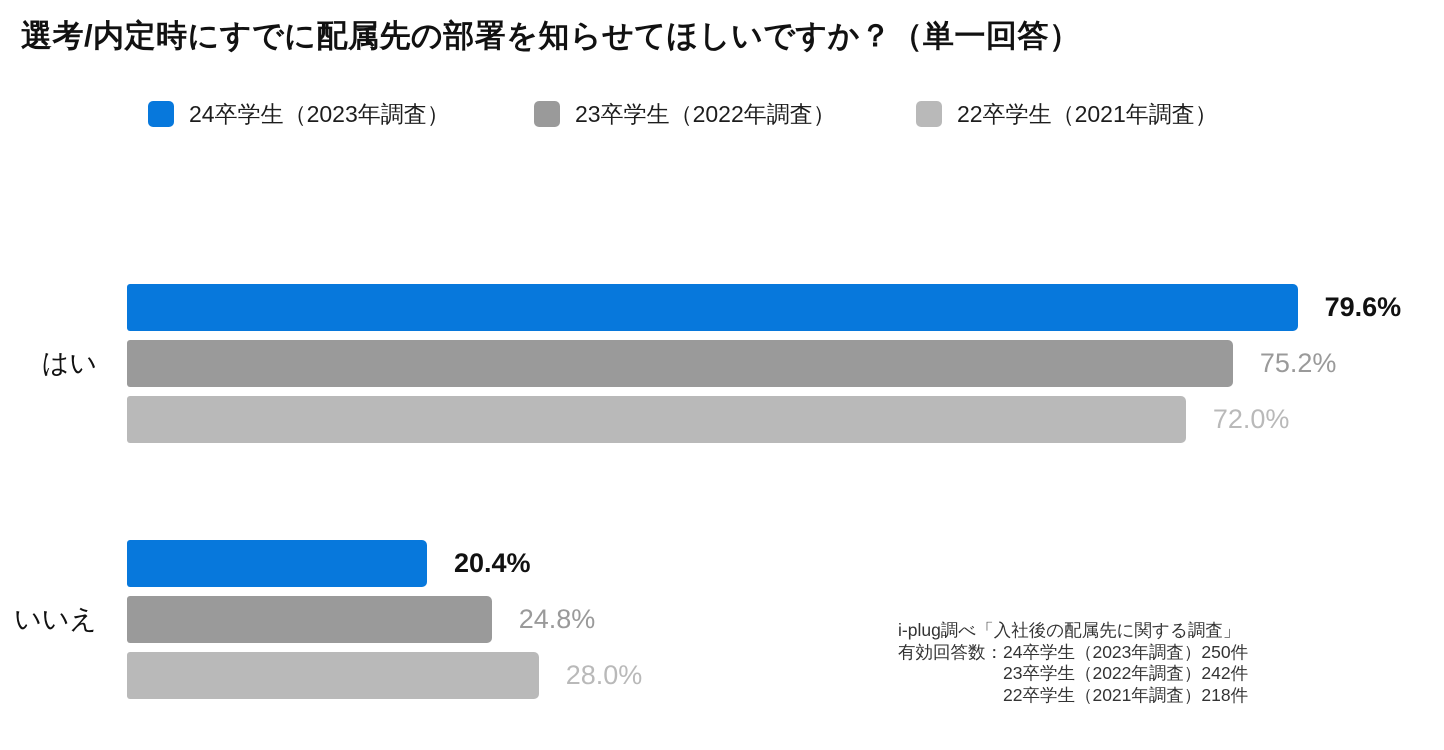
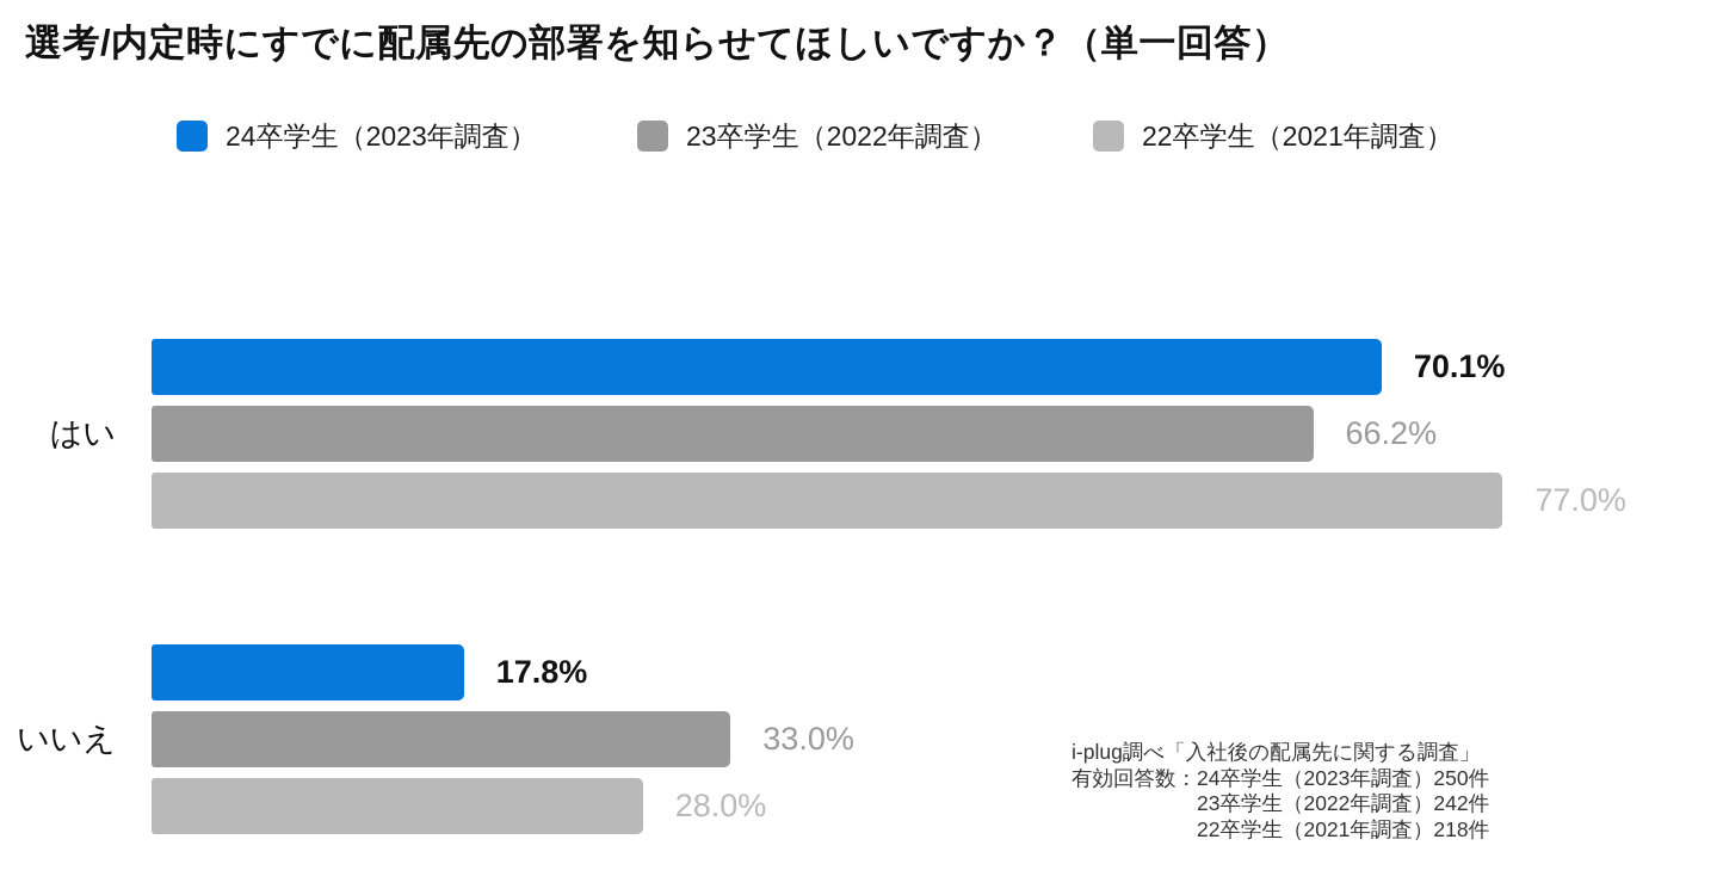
24卒学生（2023年調査）/はい: 79.6% -> 70.1%
23卒学生（2022年調査）/はい: 75.2% -> 66.2%
22卒学生（2021年調査）/はい: 72.0% -> 77.0%
24卒学生（2023年調査）/いいえ: 20.4% -> 17.8%
23卒学生（2022年調査）/いいえ: 24.8% -> 33.0%
